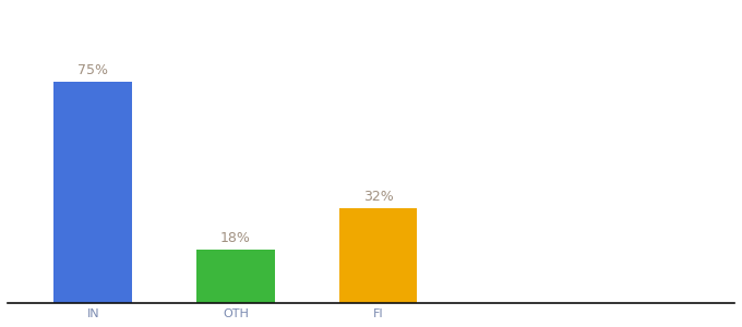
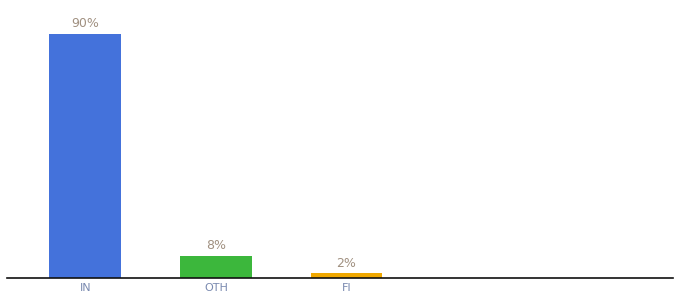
IN: 75% -> 90%
OTH: 18% -> 8%
FI: 32% -> 2%
